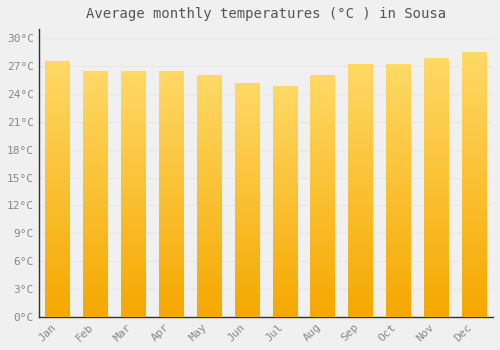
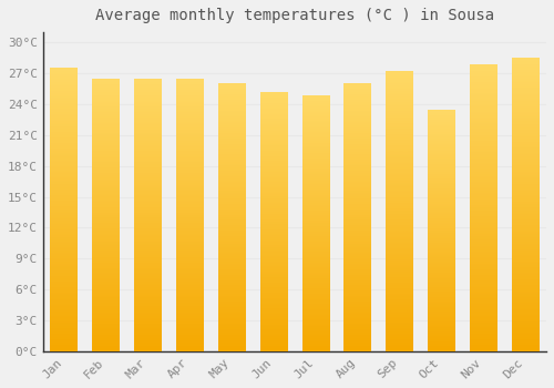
Oct: 27.2°C -> 23.4°C
